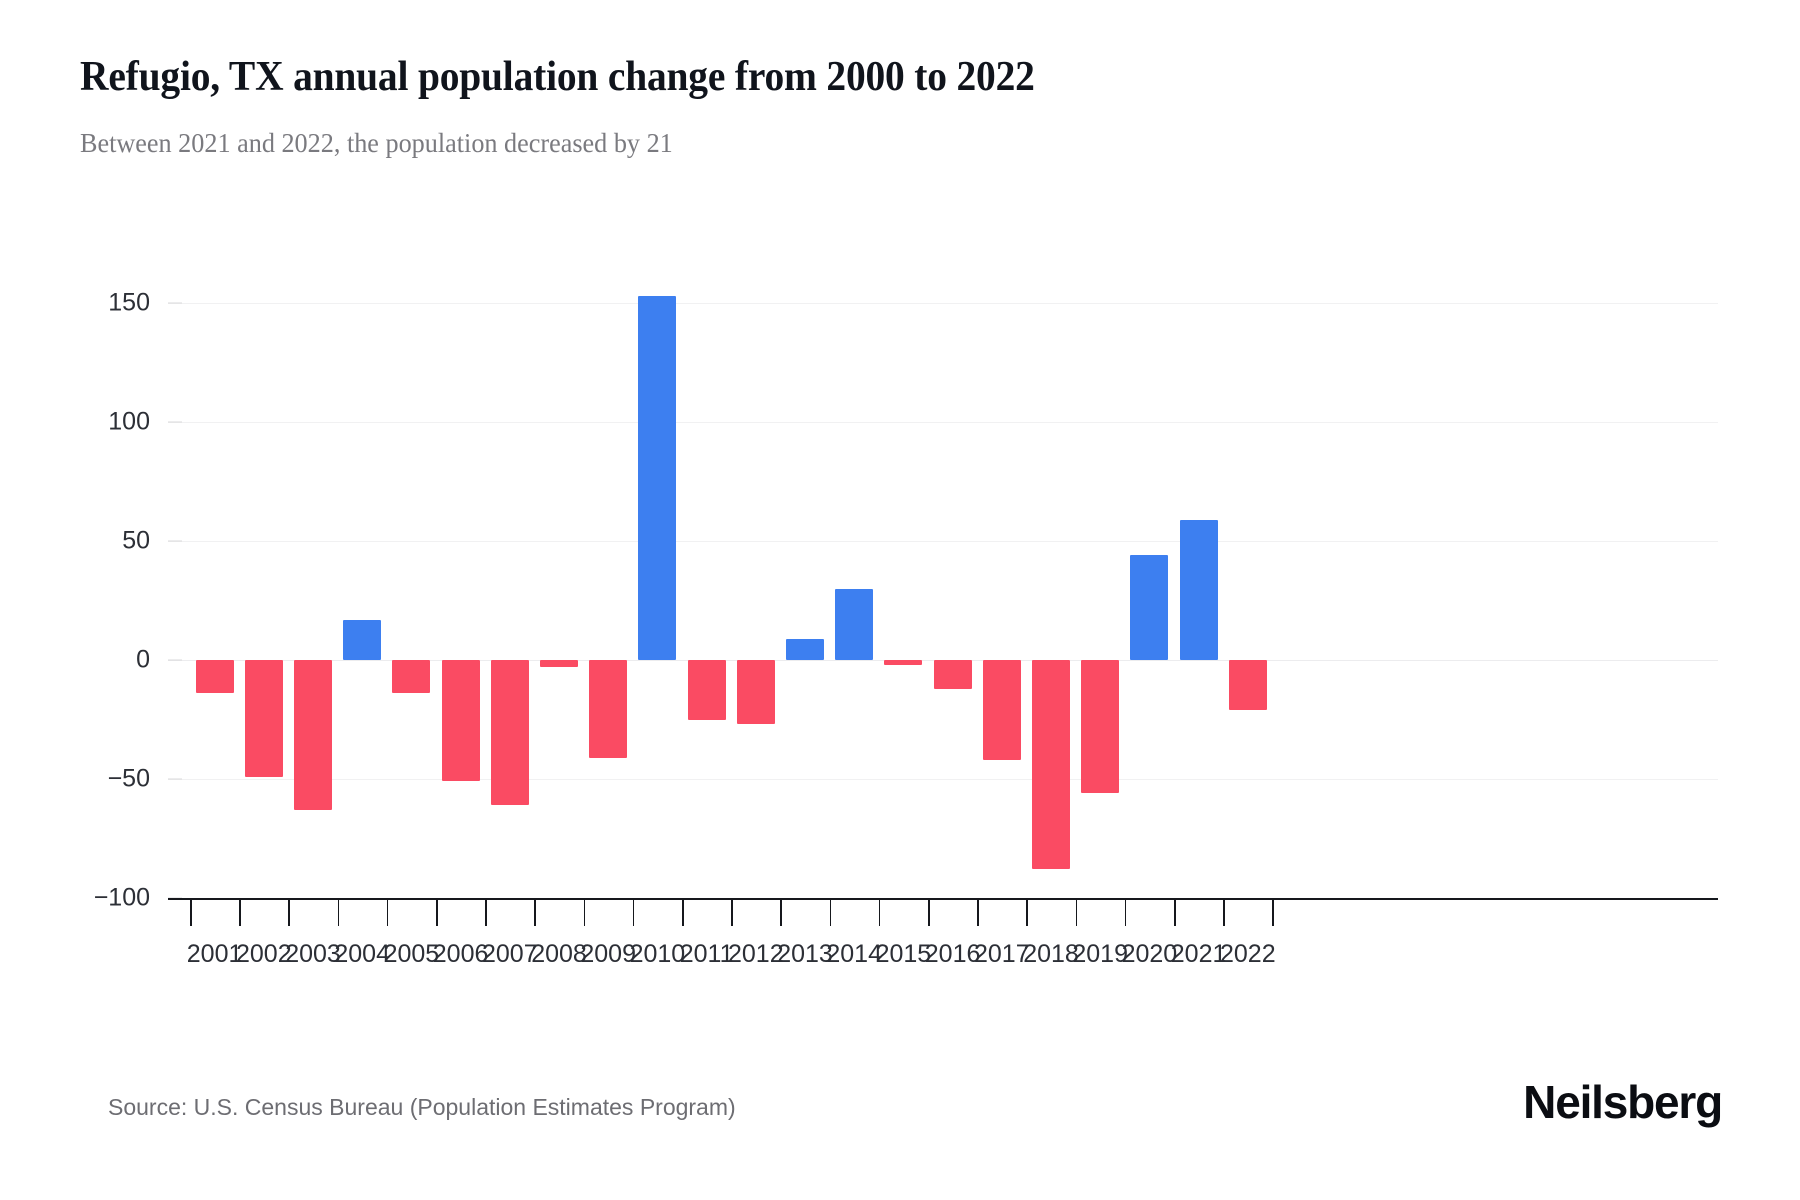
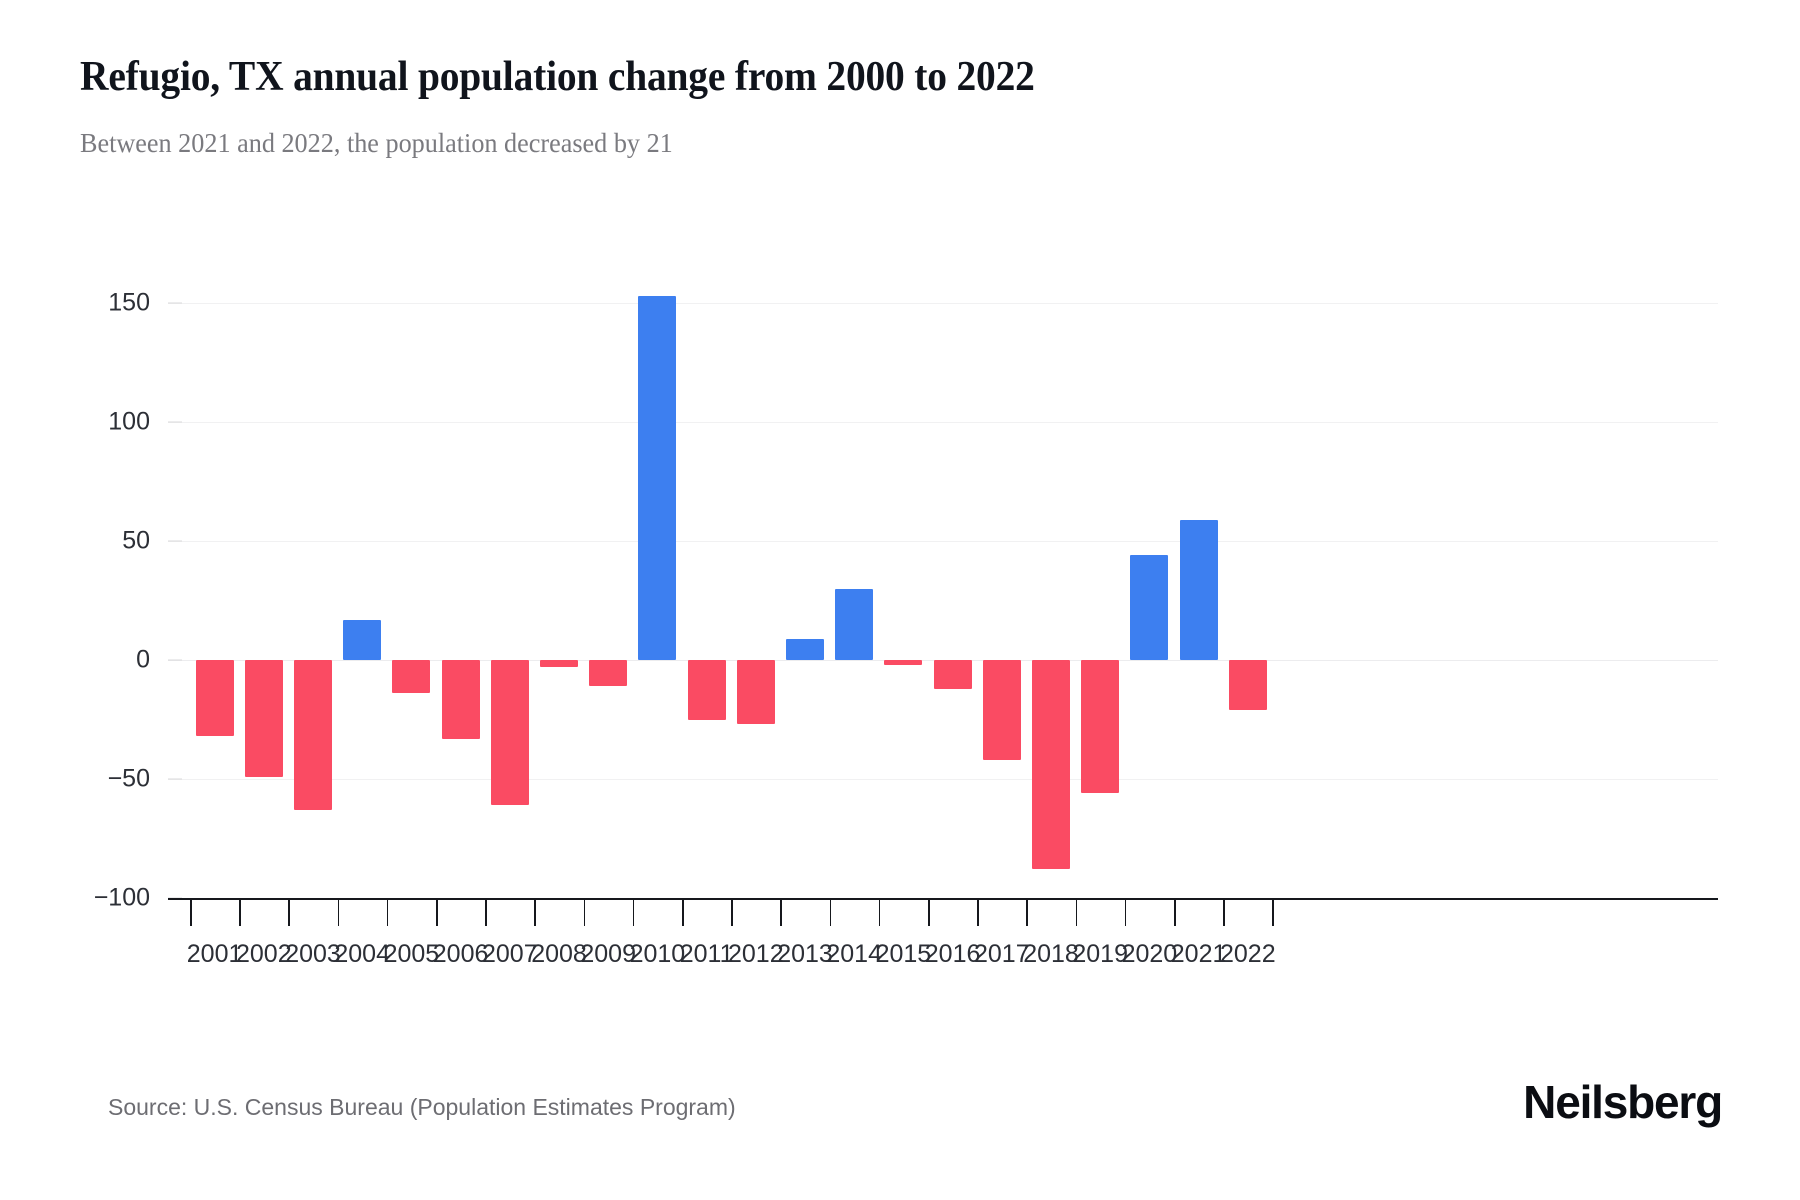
2001: -14 -> -32
2006: -51 -> -33
2009: -41 -> -11
